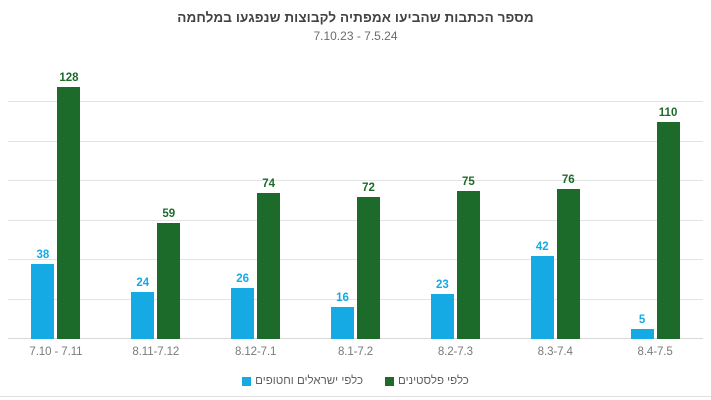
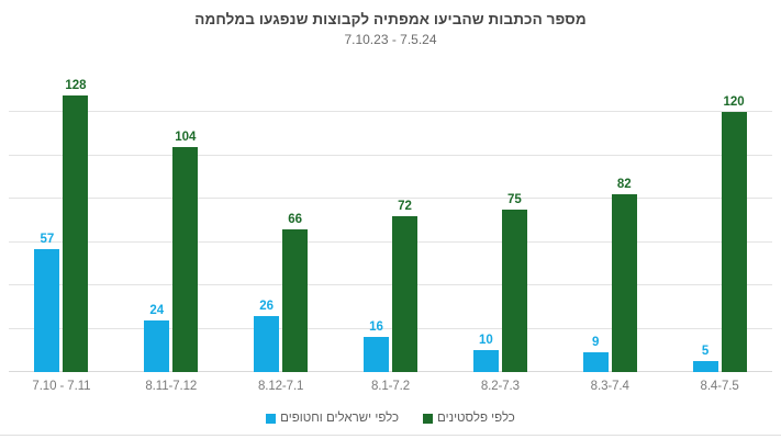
כלפי ישראלים וחטופים/7.10 - 7.11: 38 -> 57
כלפי פלסטינים/8.11-7.12: 59 -> 104
כלפי פלסטינים/8.12-7.1: 74 -> 66
כלפי ישראלים וחטופים/8.2-7.3: 23 -> 10
כלפי ישראלים וחטופים/8.3-7.4: 42 -> 9
כלפי פלסטינים/8.3-7.4: 76 -> 82
כלפי פלסטינים/8.4-7.5: 110 -> 120
